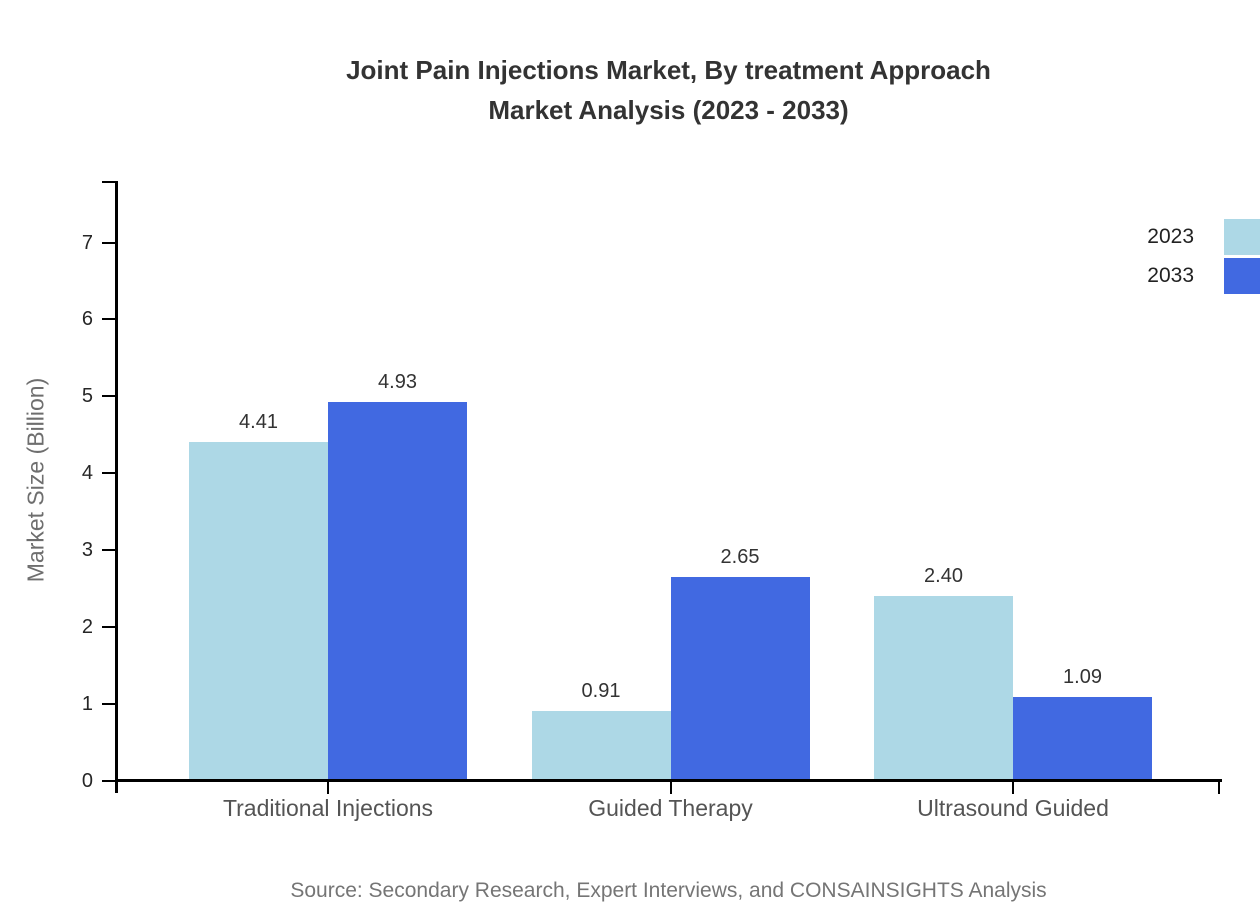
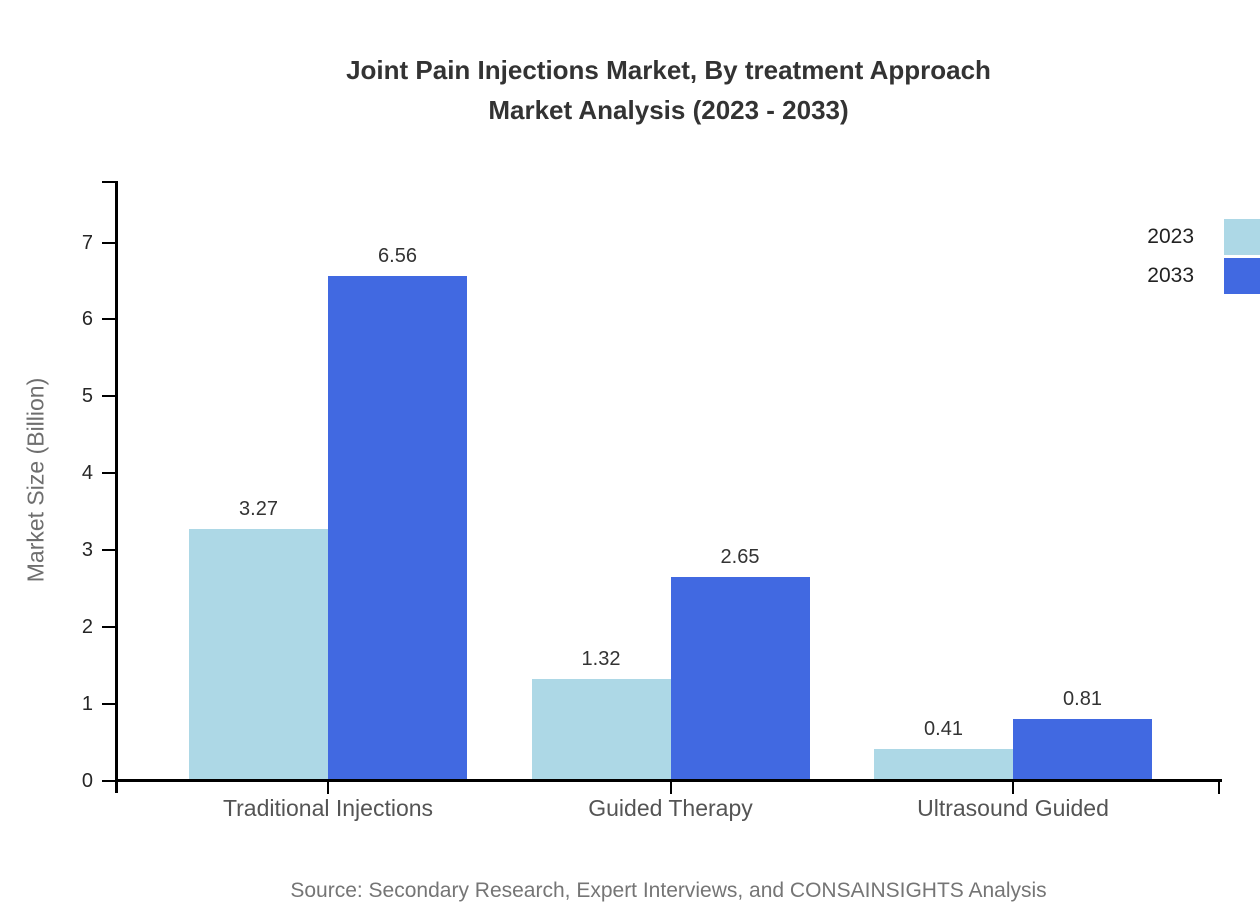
2023/Traditional Injections: 4.41 -> 3.27
2033/Traditional Injections: 4.93 -> 6.56
2023/Guided Therapy: 0.91 -> 1.32
2023/Ultrasound Guided: 2.40 -> 0.41
2033/Ultrasound Guided: 1.09 -> 0.81
